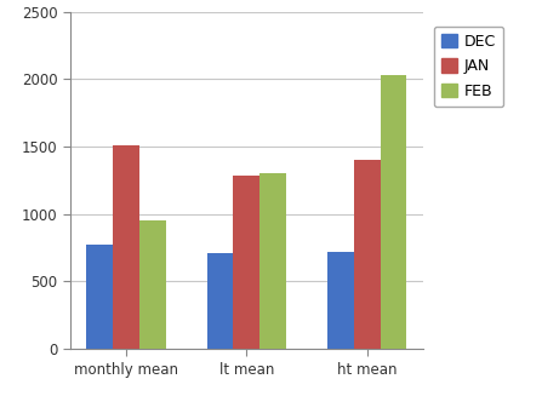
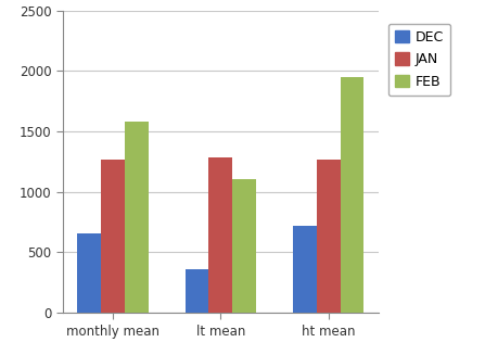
DEC/monthly mean: 770 -> 650
JAN/monthly mean: 1510 -> 1270
FEB/monthly mean: 950 -> 1580
DEC/lt mean: 710 -> 360
FEB/lt mean: 1300 -> 1100
JAN/ht mean: 1400 -> 1270
FEB/ht mean: 2030 -> 1950
